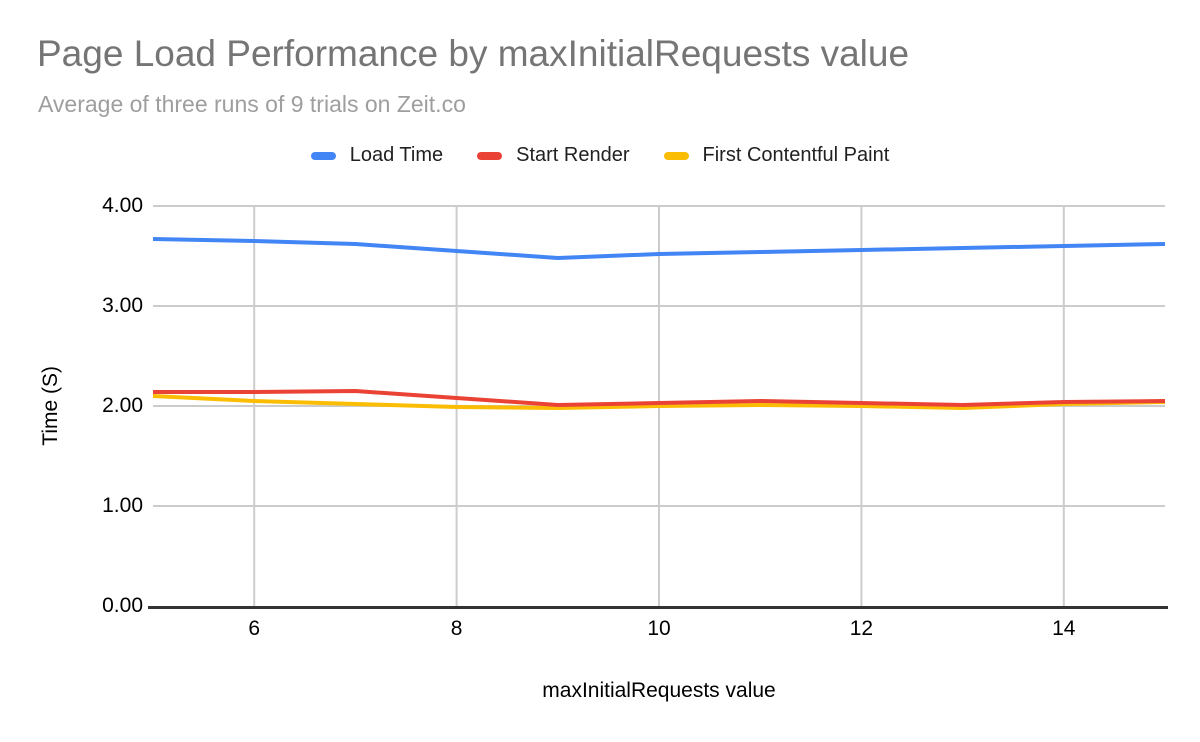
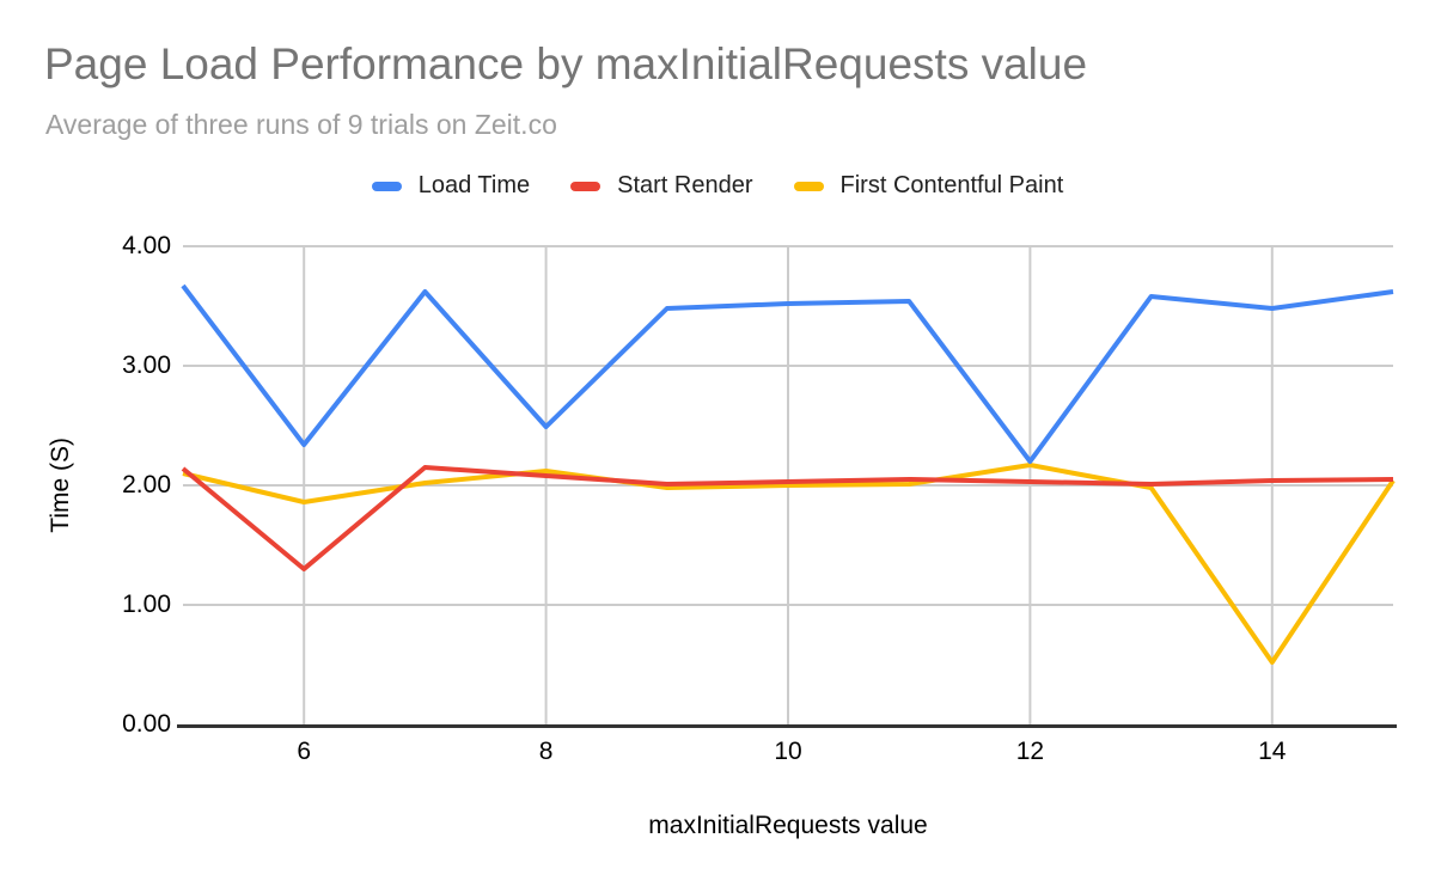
Load Time/6: 3.65 -> 2.34
Start Render/6: 2.14 -> 1.30
First Contentful Paint/6: 2.05 -> 1.86
Load Time/8: 3.55 -> 2.49
First Contentful Paint/8: 1.99 -> 2.12
Load Time/12: 3.56 -> 2.20
First Contentful Paint/12: 2.00 -> 2.17
Load Time/14: 3.60 -> 3.48
First Contentful Paint/14: 2.02 -> 0.52
